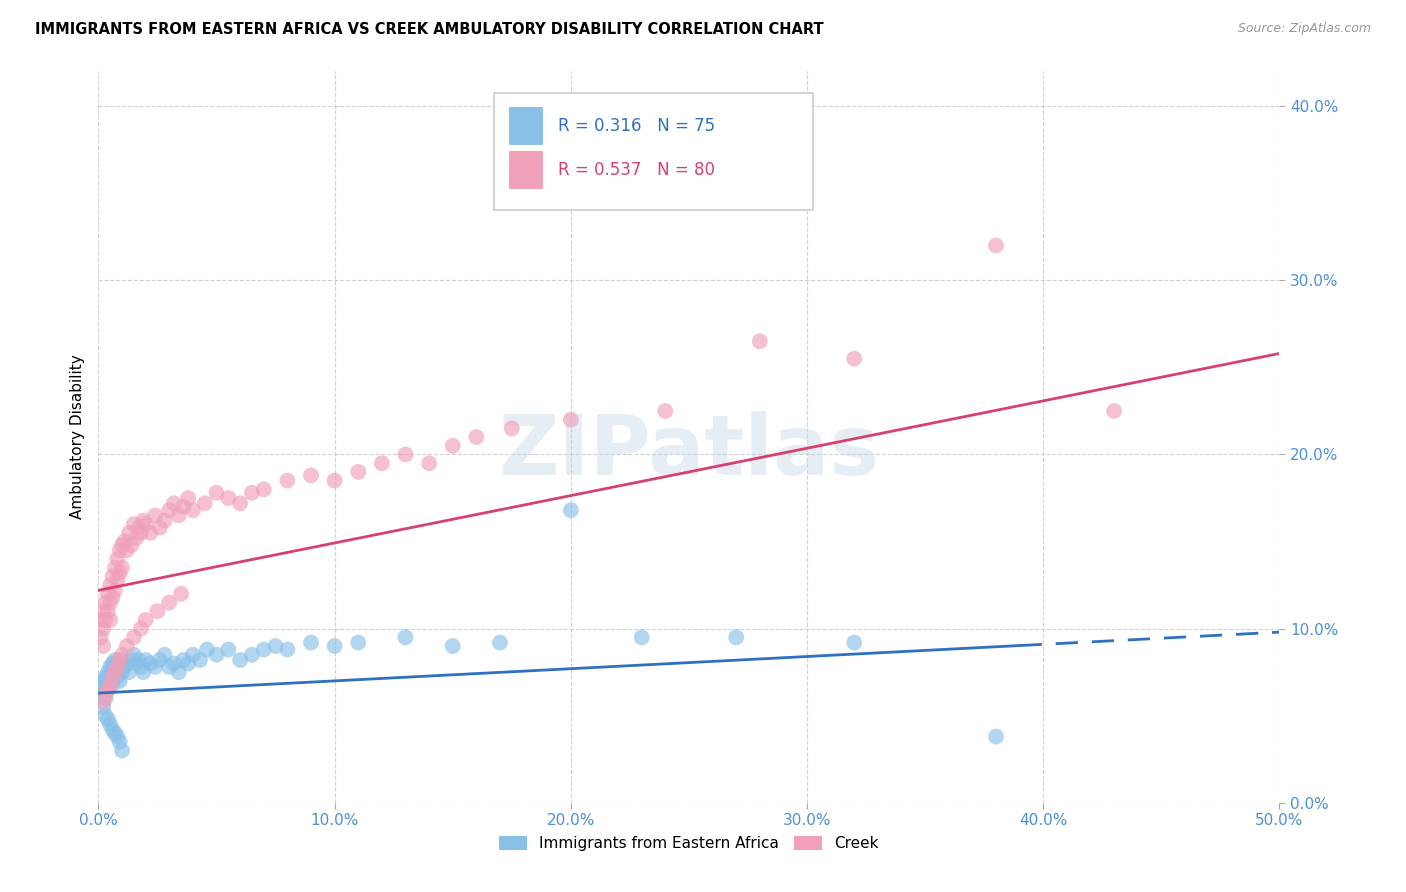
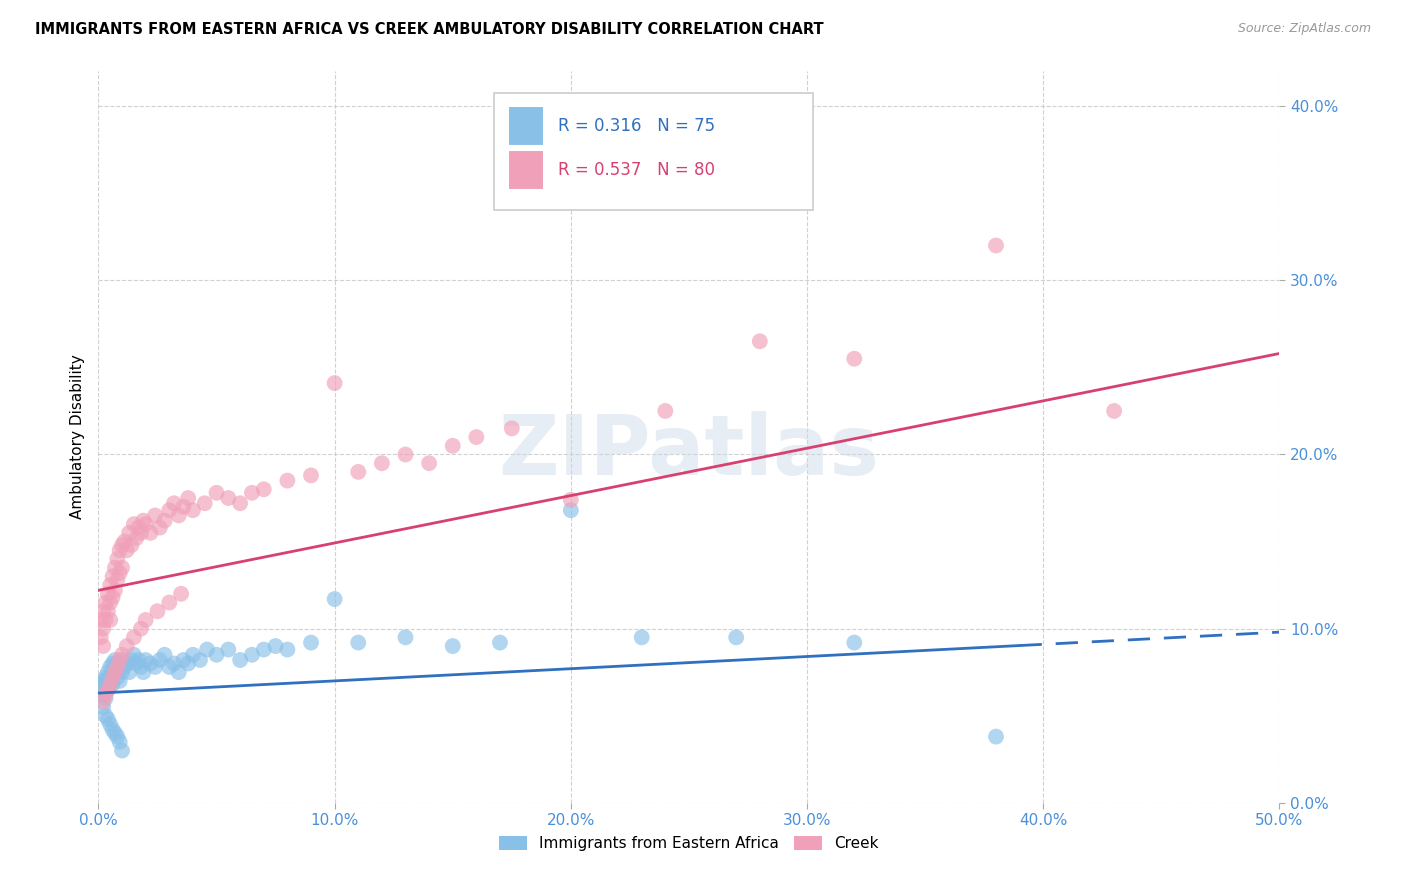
Immigrants from Eastern Africa/10.0%: 9.0% -> 11.7%
Creek/10.0%: 18.5% -> 24.1%
Creek/20.0%: 22.0% -> 17.4%
